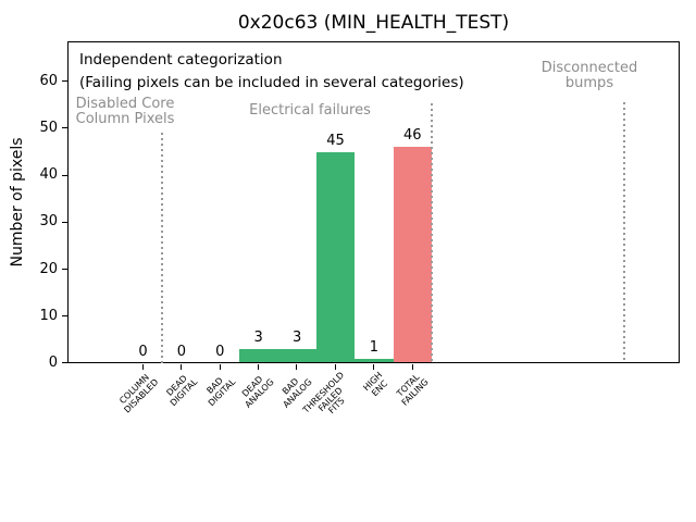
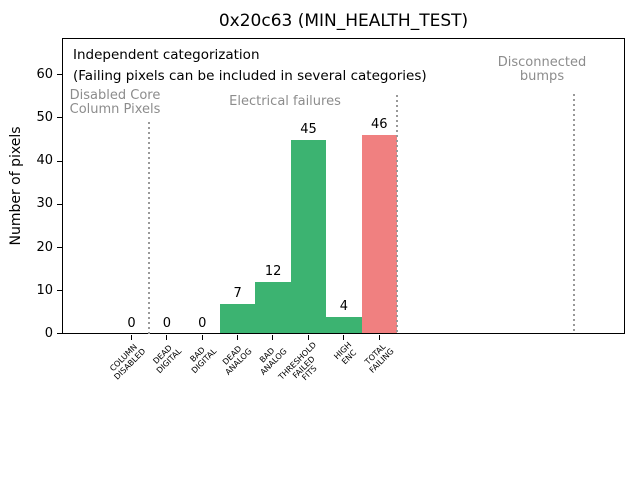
DEAD ANALOG: 3 -> 7
BAD ANALOG: 3 -> 12
HIGH ENC: 1 -> 4
